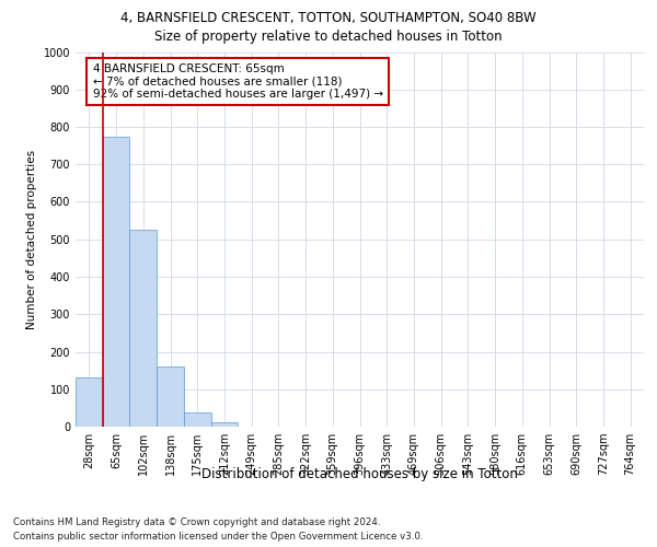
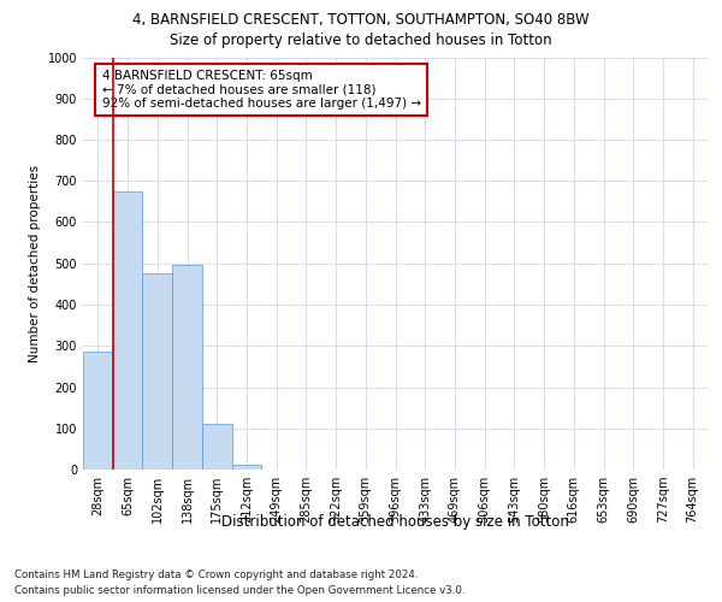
28sqm: 130 -> 285
65sqm: 775 -> 675
102sqm: 525 -> 475
138sqm: 160 -> 495
175sqm: 37 -> 110
